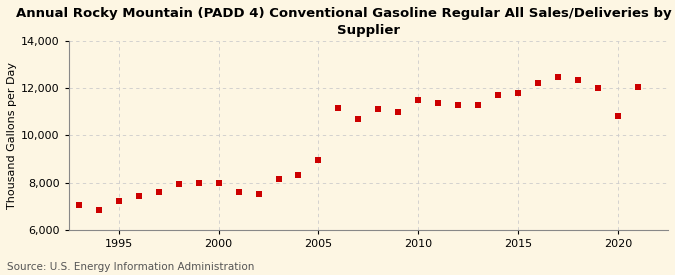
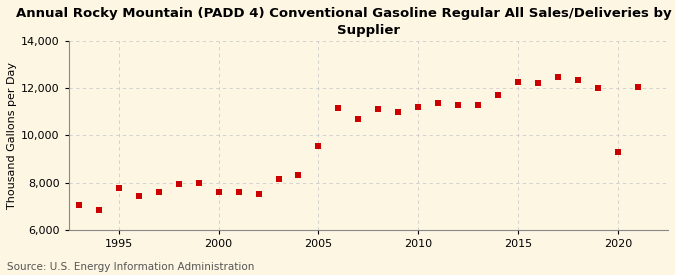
1995: 7,200 -> 7,750
2000: 7,980 -> 7,600
2005: 8,950 -> 9,550
2010: 11,500 -> 11,200
2015: 11,800 -> 12,250
2020: 10,800 -> 9,300
